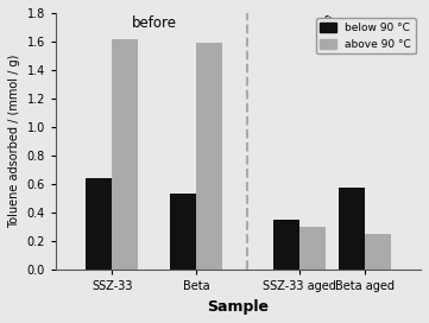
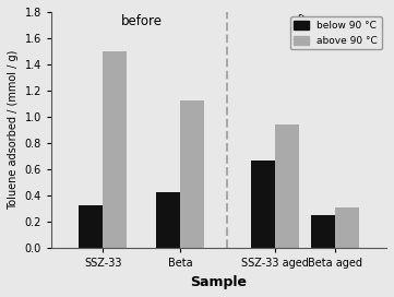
below 90 °C/SSZ-33: 0.64 -> 0.33
above 90 °C/SSZ-33: 1.62 -> 1.50
below 90 °C/Beta: 0.54 -> 0.43
above 90 °C/Beta: 1.59 -> 1.13
below 90 °C/SSZ-33 aged: 0.35 -> 0.67
above 90 °C/SSZ-33 aged: 0.30 -> 0.94
below 90 °C/Beta aged: 0.58 -> 0.25
above 90 °C/Beta aged: 0.25 -> 0.31
